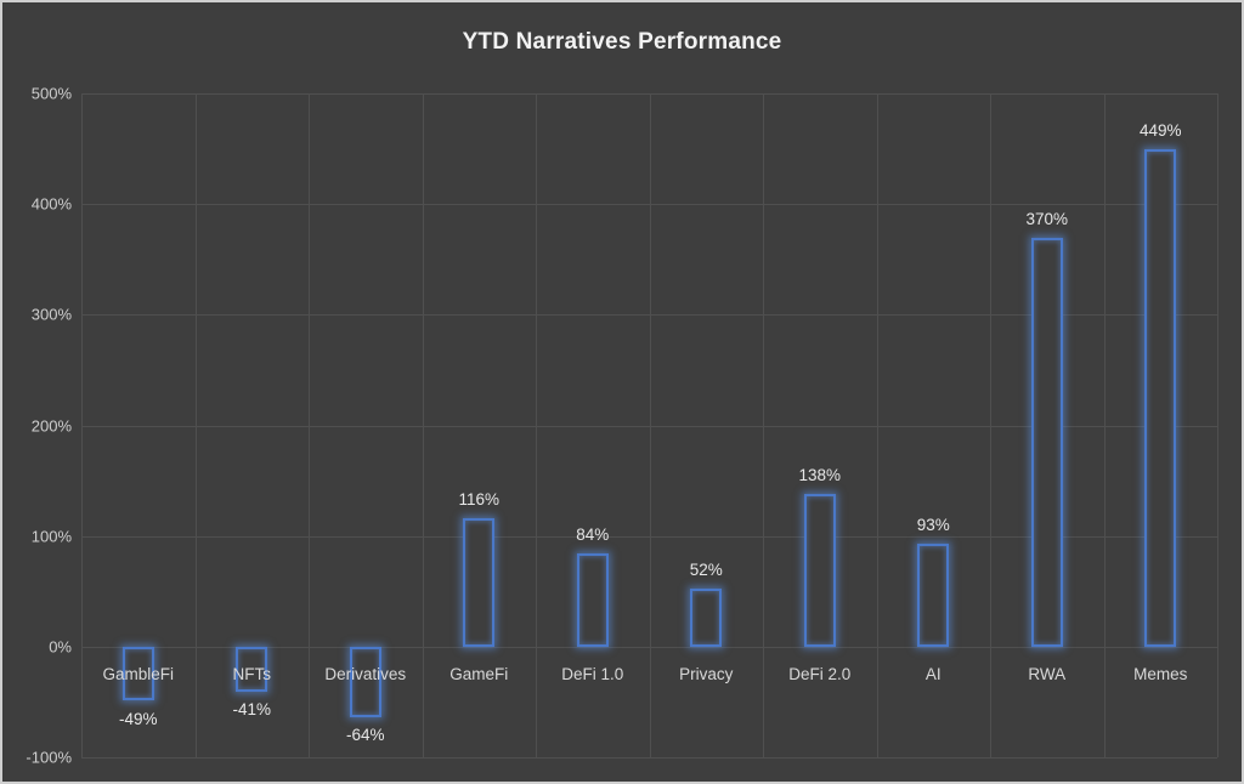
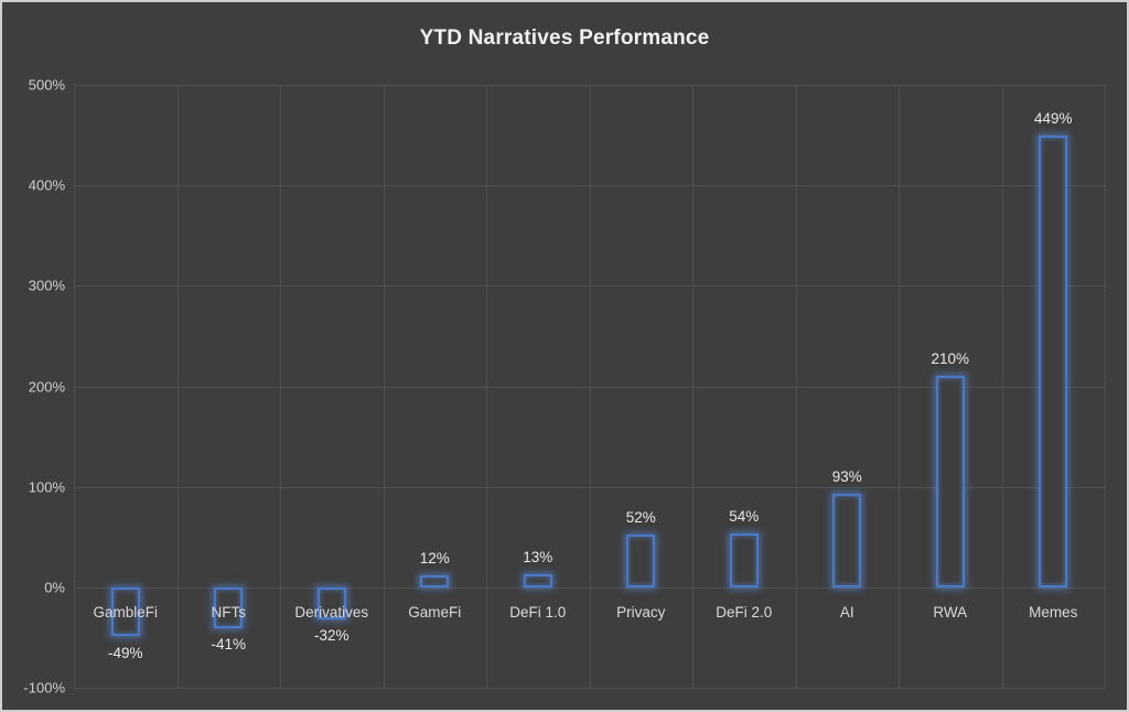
Derivatives: -64% -> -32%
GameFi: 116% -> 12%
DeFi 1.0: 84% -> 13%
DeFi 2.0: 138% -> 54%
RWA: 370% -> 210%
